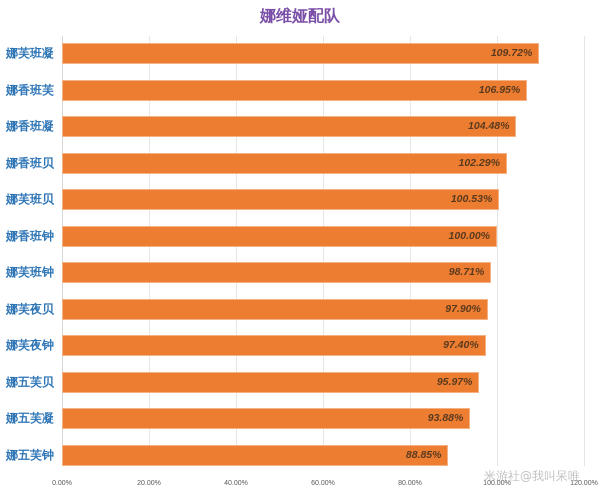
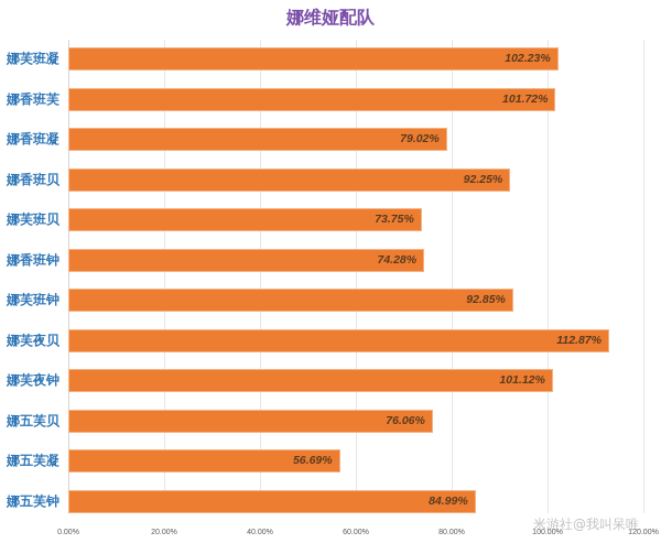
娜芙班凝: 109.72% -> 102.23%
娜香班芙: 106.95% -> 101.72%
娜香班凝: 104.48% -> 79.02%
娜香班贝: 102.29% -> 92.25%
娜芙班贝: 100.53% -> 73.75%
娜香班钟: 100.00% -> 74.28%
娜芙班钟: 98.71% -> 92.85%
娜芙夜贝: 97.90% -> 112.87%
娜芙夜钟: 97.40% -> 101.12%
娜五芙贝: 95.97% -> 76.06%
娜五芙凝: 93.88% -> 56.69%
娜五芙钟: 88.85% -> 84.99%
